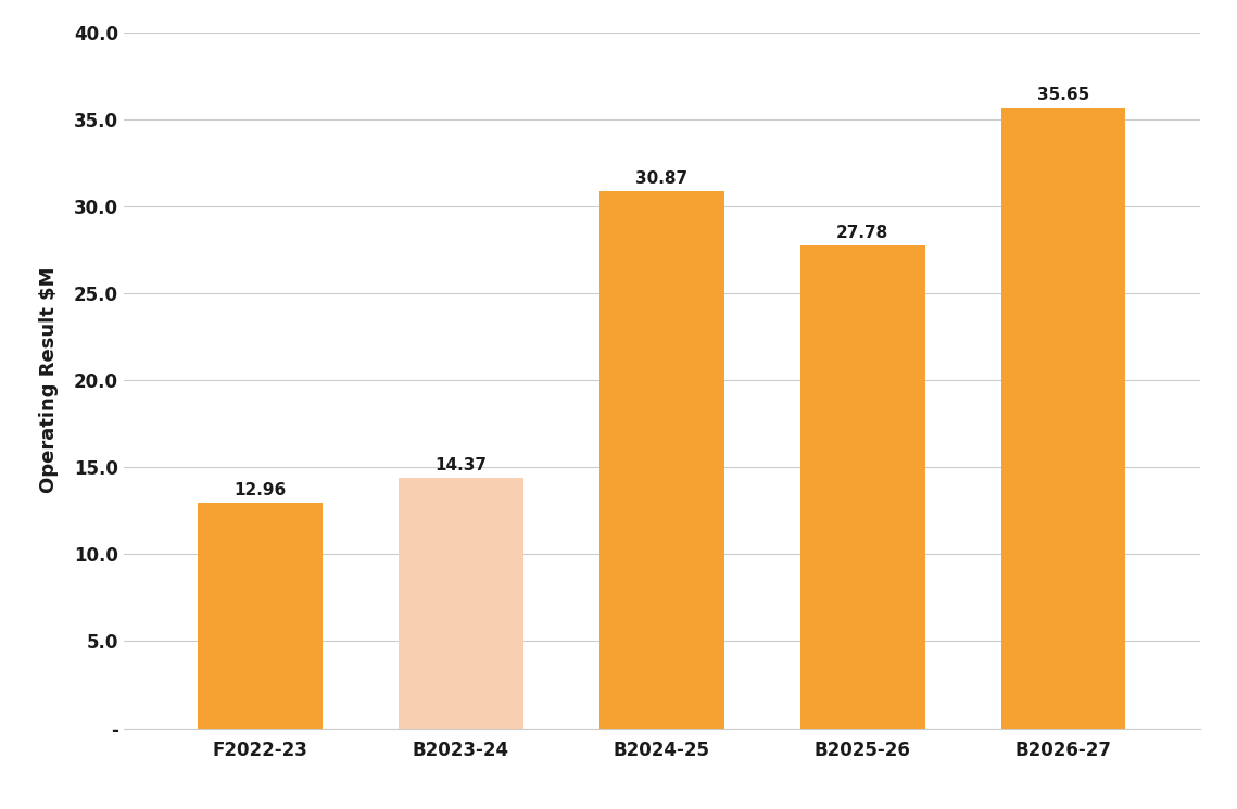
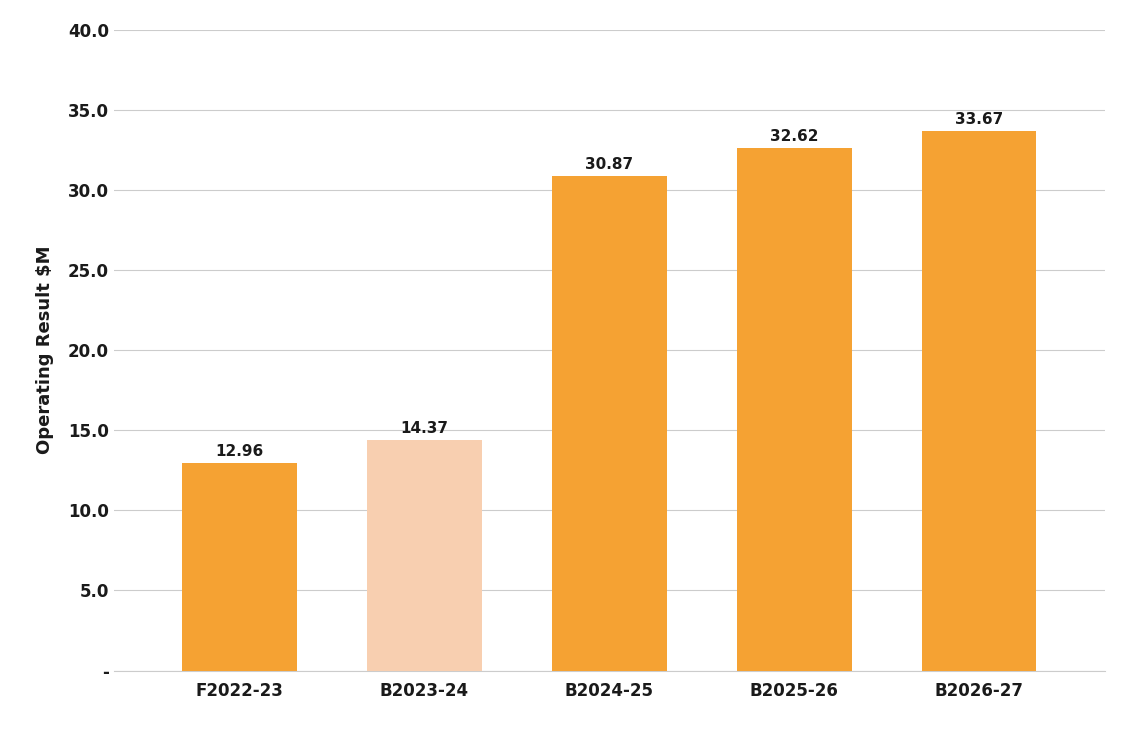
B2025-26: 27.78 -> 32.62
B2026-27: 35.65 -> 33.67
